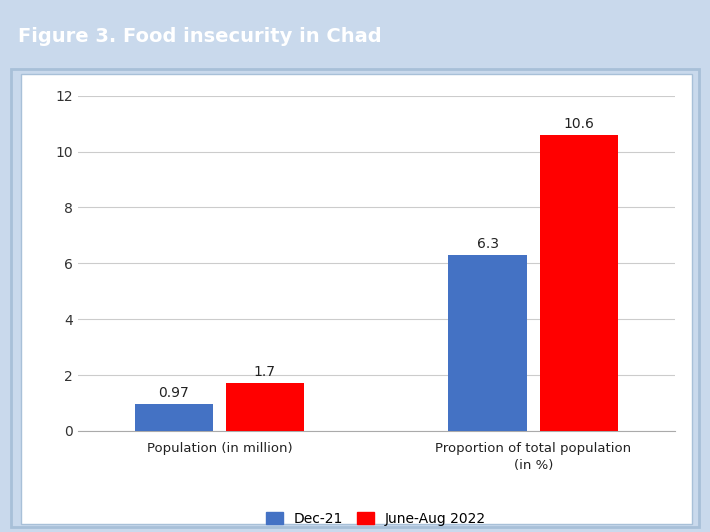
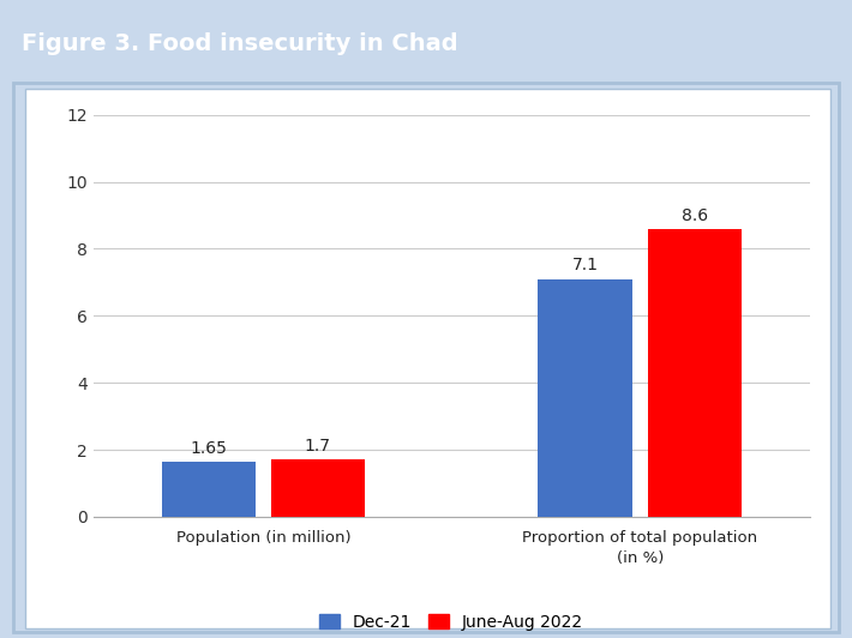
Dec-21/Population (in million): 0.97 -> 1.65
Dec-21/Proportion of total population (in %): 6.3 -> 7.1
June-Aug 2022/Proportion of total population (in %): 10.6 -> 8.6
